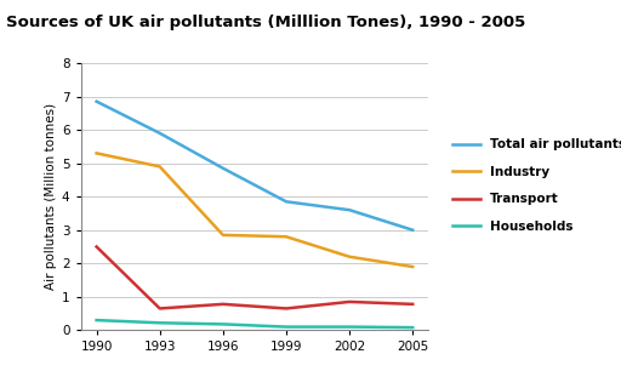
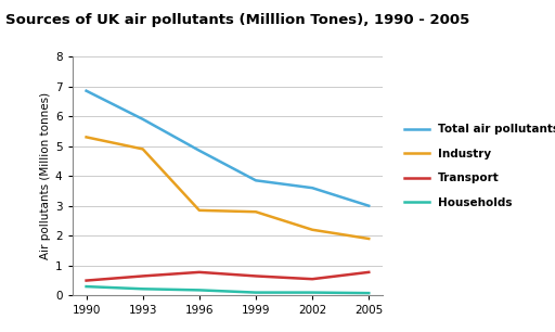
Transport/1990: 2.50 -> 0.50
Transport/2002: 0.85 -> 0.55
